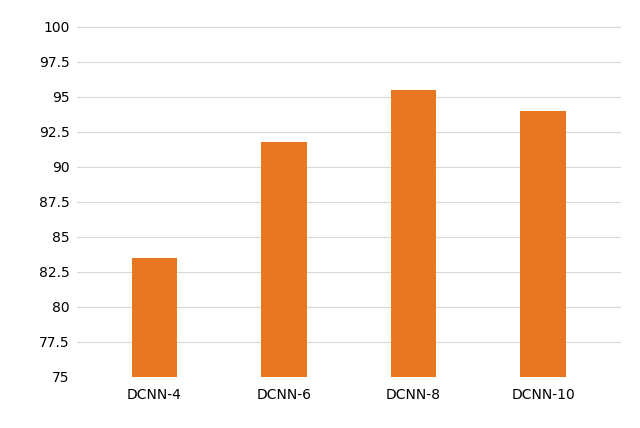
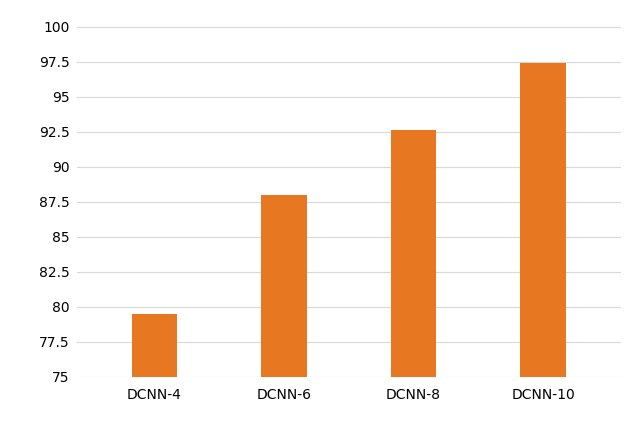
DCNN-4: 83.5 -> 79.5
DCNN-6: 91.8 -> 88.0
DCNN-8: 95.5 -> 92.6
DCNN-10: 94.0 -> 97.4
